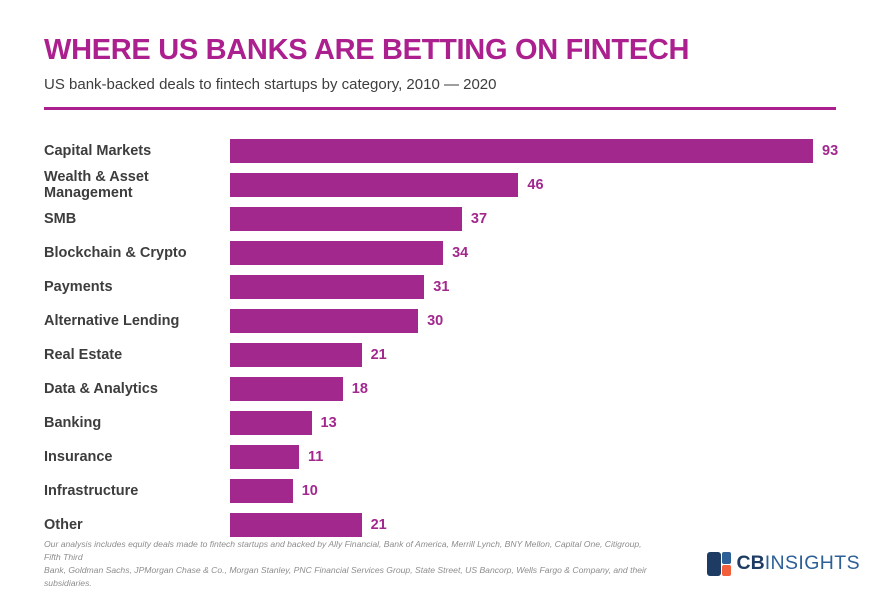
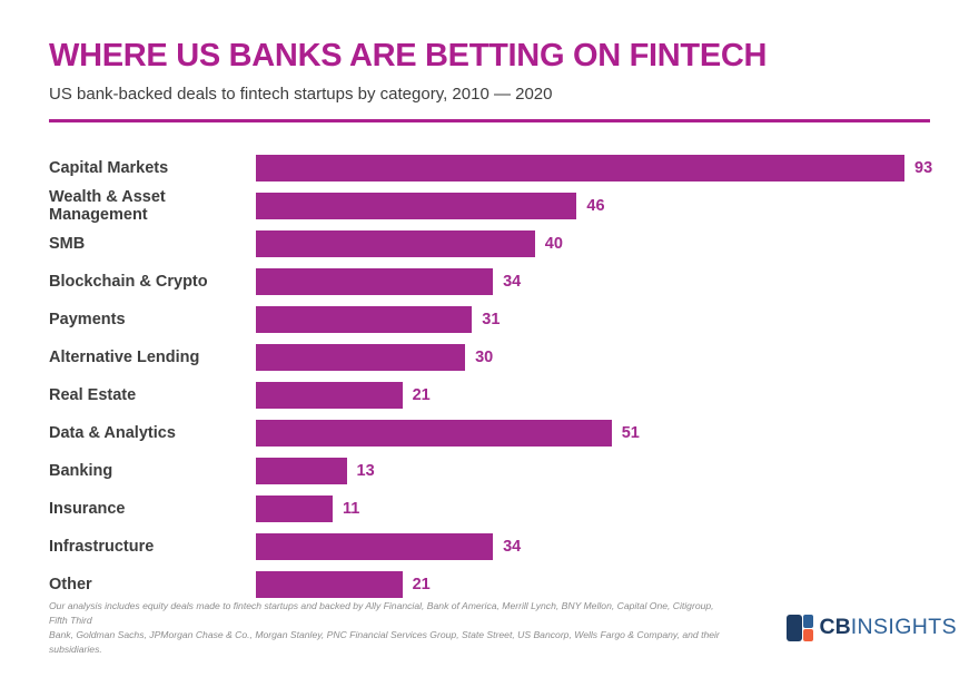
SMB: 37 -> 40
Data & Analytics: 18 -> 51
Infrastructure: 10 -> 34
